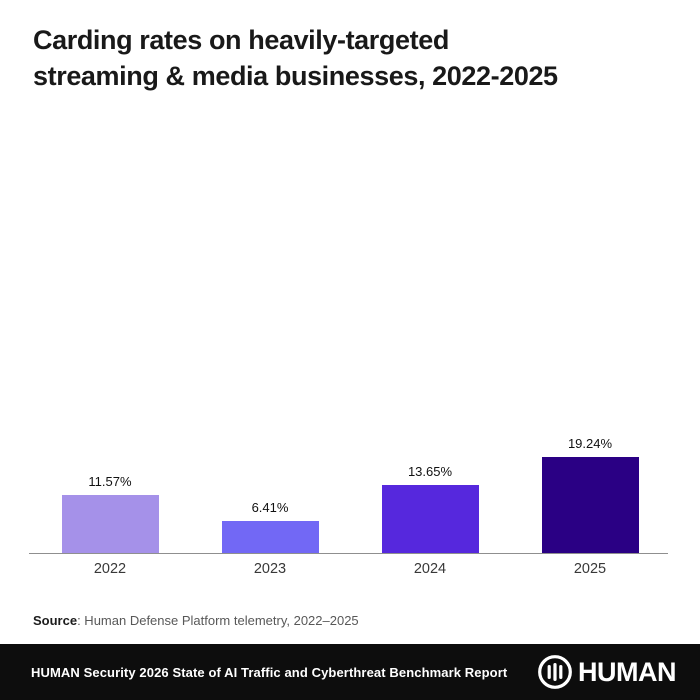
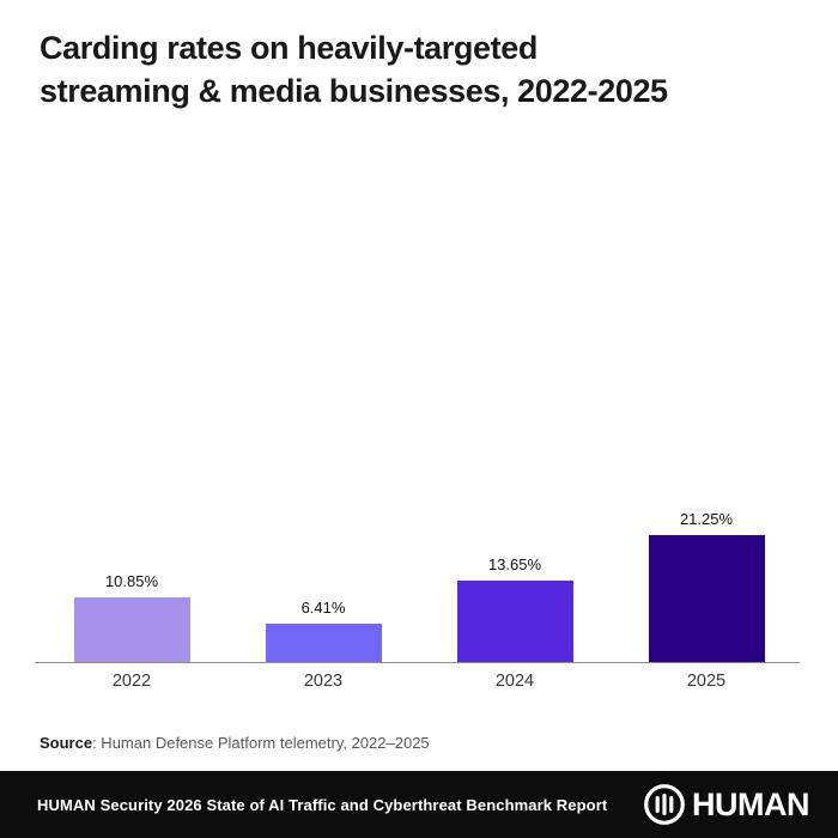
2022: 11.57% -> 10.85%
2025: 19.24% -> 21.25%
